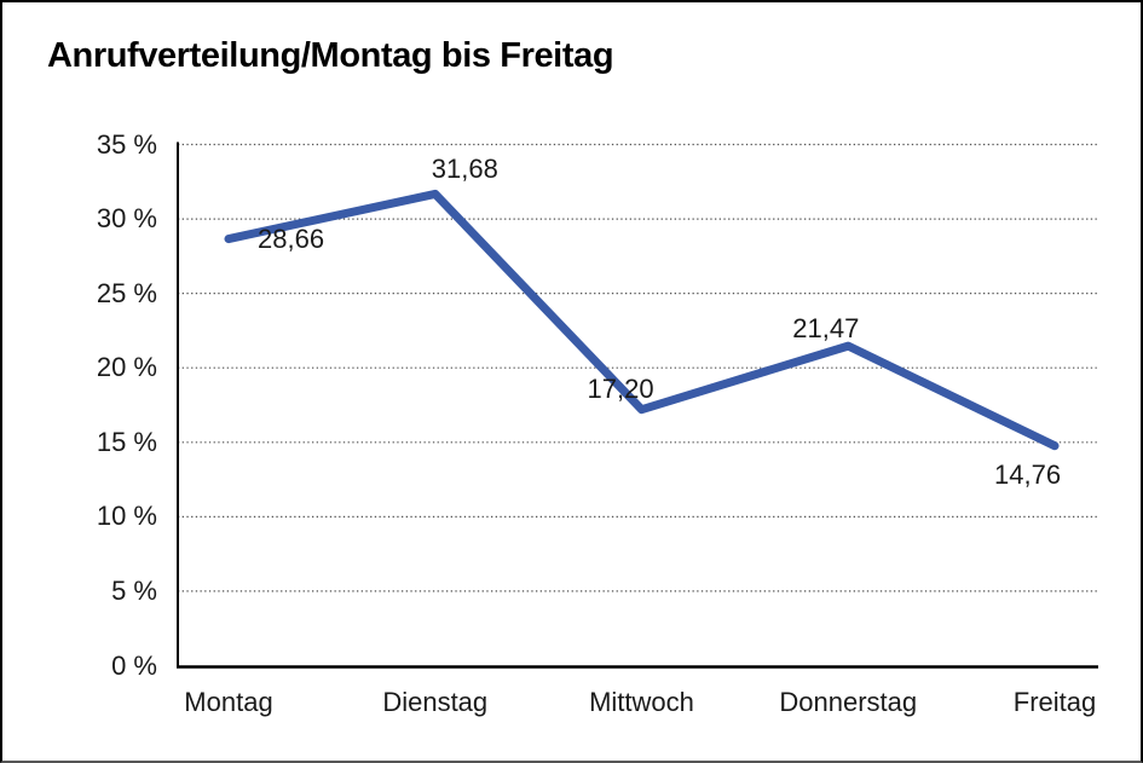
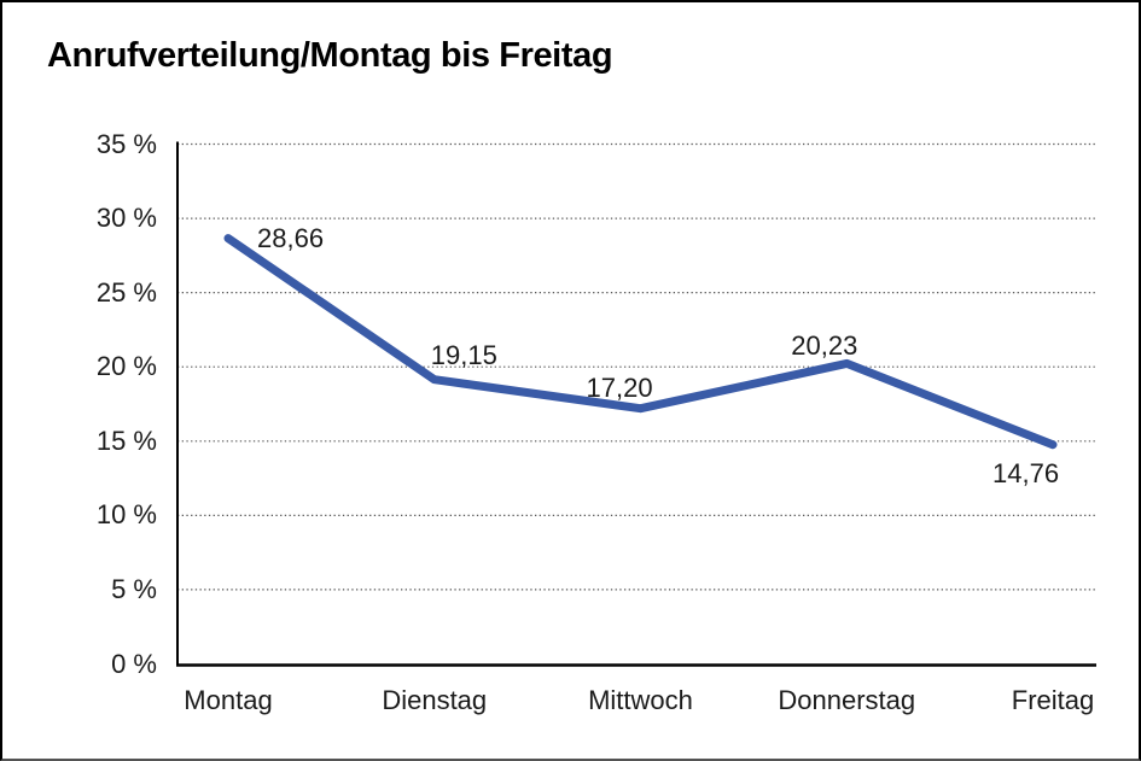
Dienstag: 31,68 -> 19,15
Donnerstag: 21,47 -> 20,23
